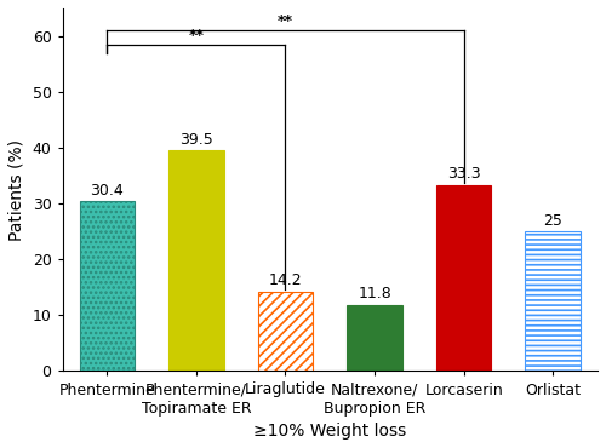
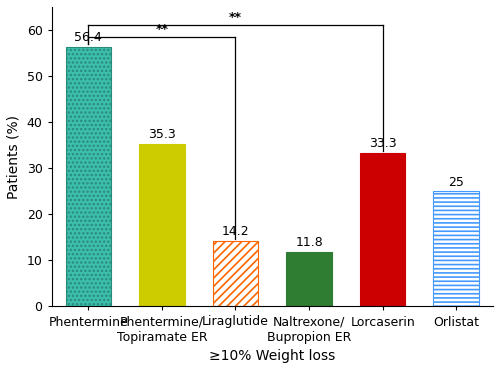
Phentermine: 30.4 -> 56.4
Phentermine/ Topiramate ER: 39.5 -> 35.3
